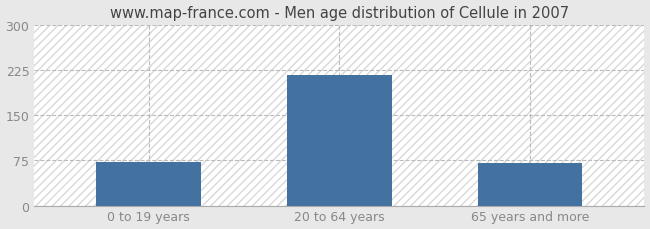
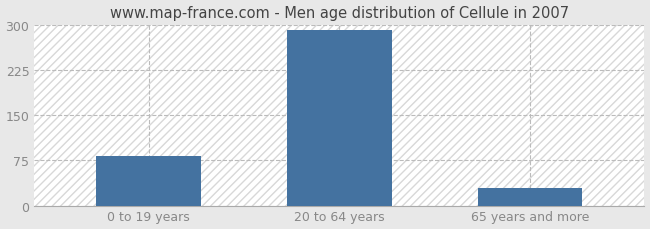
0 to 19 years: 72 -> 83
20 to 64 years: 216 -> 291
65 years and more: 70 -> 30
